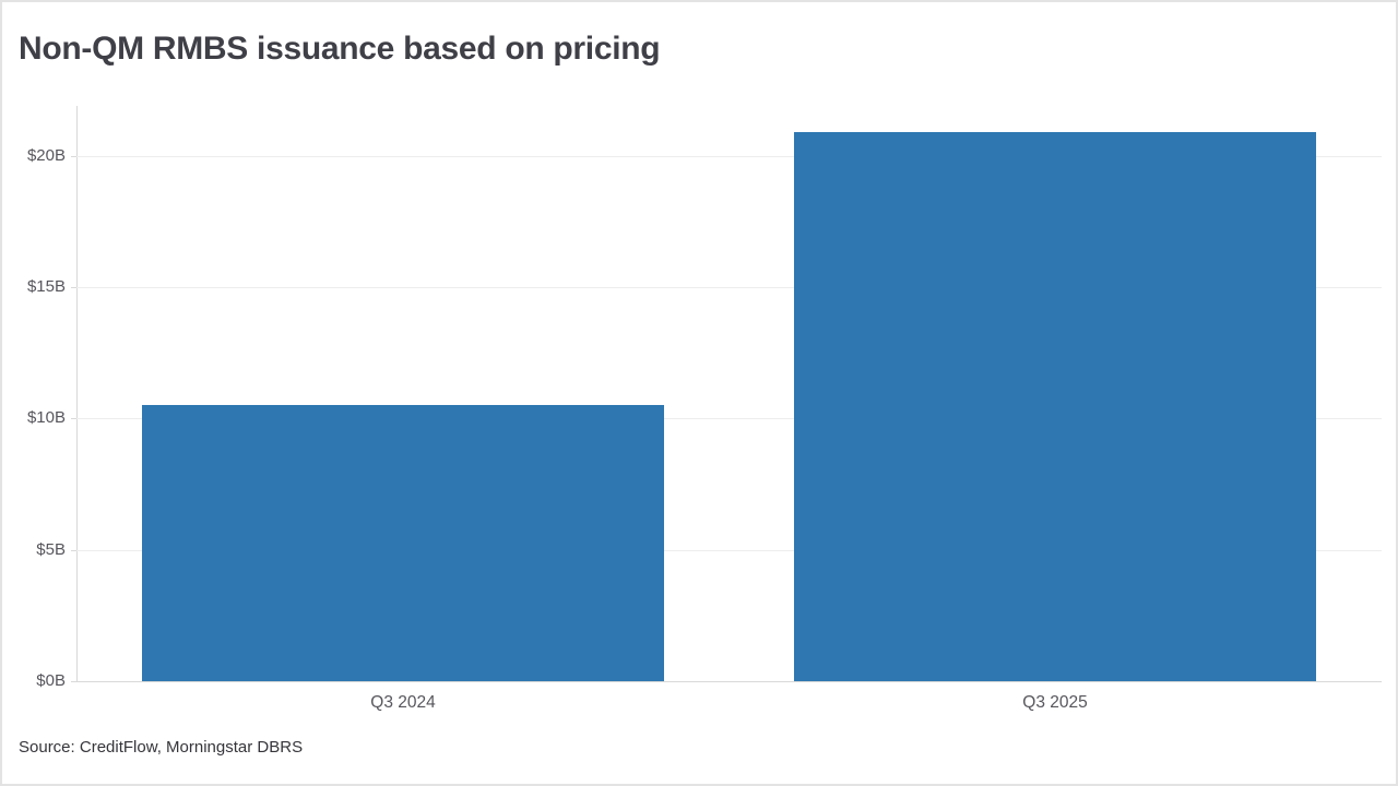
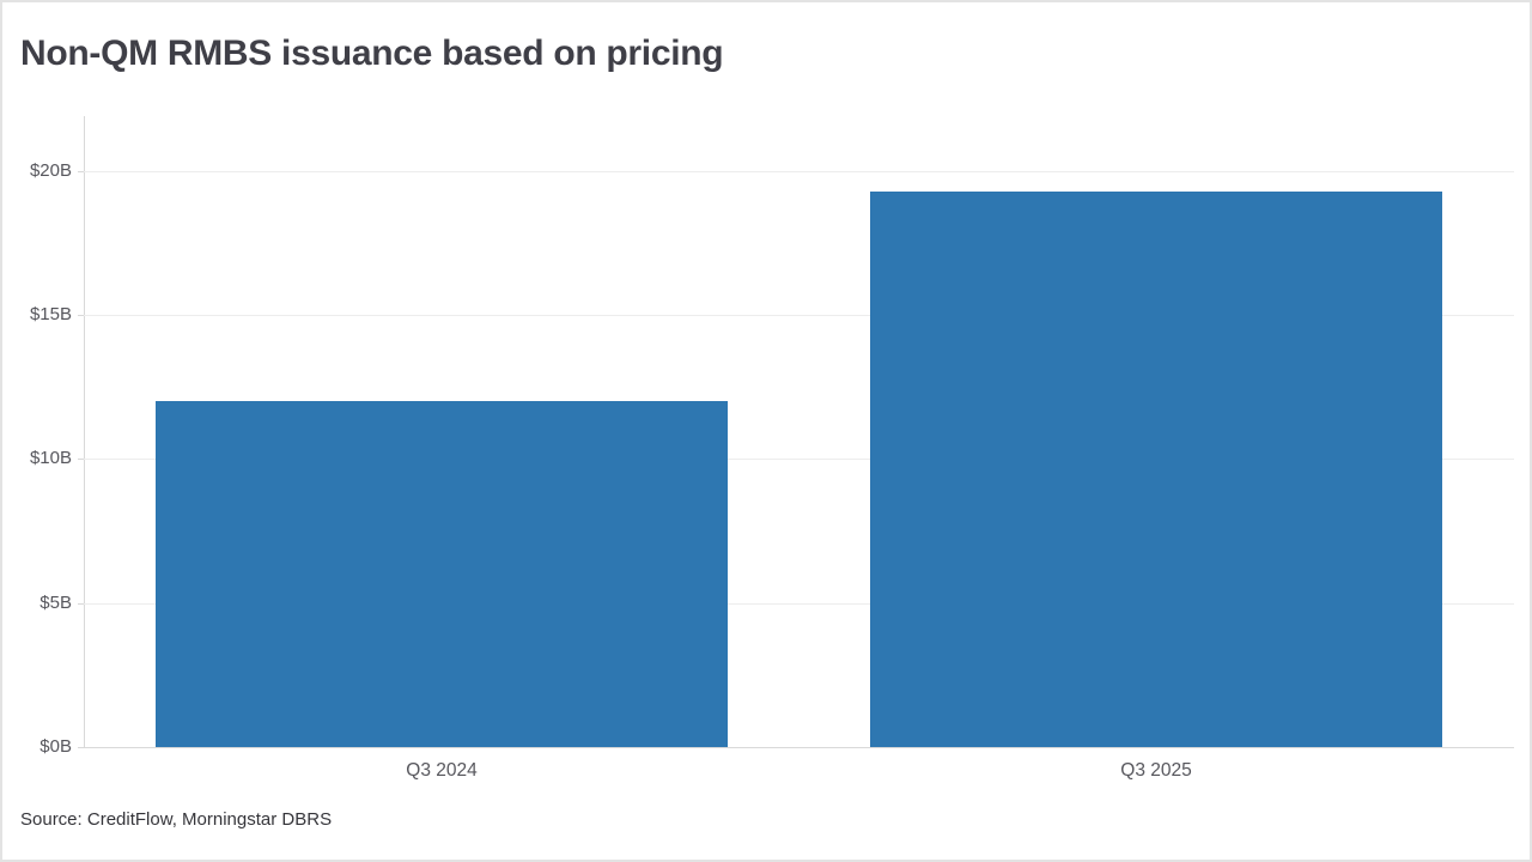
Q3 2024: $10.5B -> $12.0B
Q3 2025: $20.9B -> $19.3B
